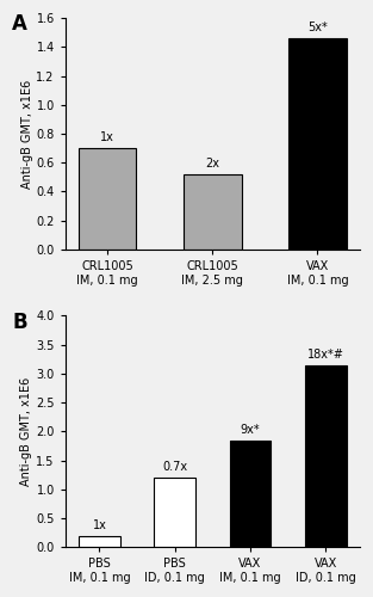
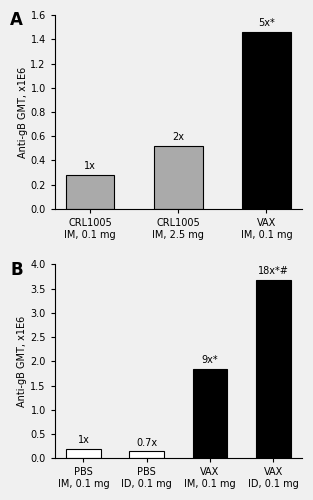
CRL1005 IM, 0.1 mg: 0.70 -> 0.28
PBS ID, 0.1 mg: 1.20 -> 0.14
VAX ID, 0.1 mg: 3.15 -> 3.68
